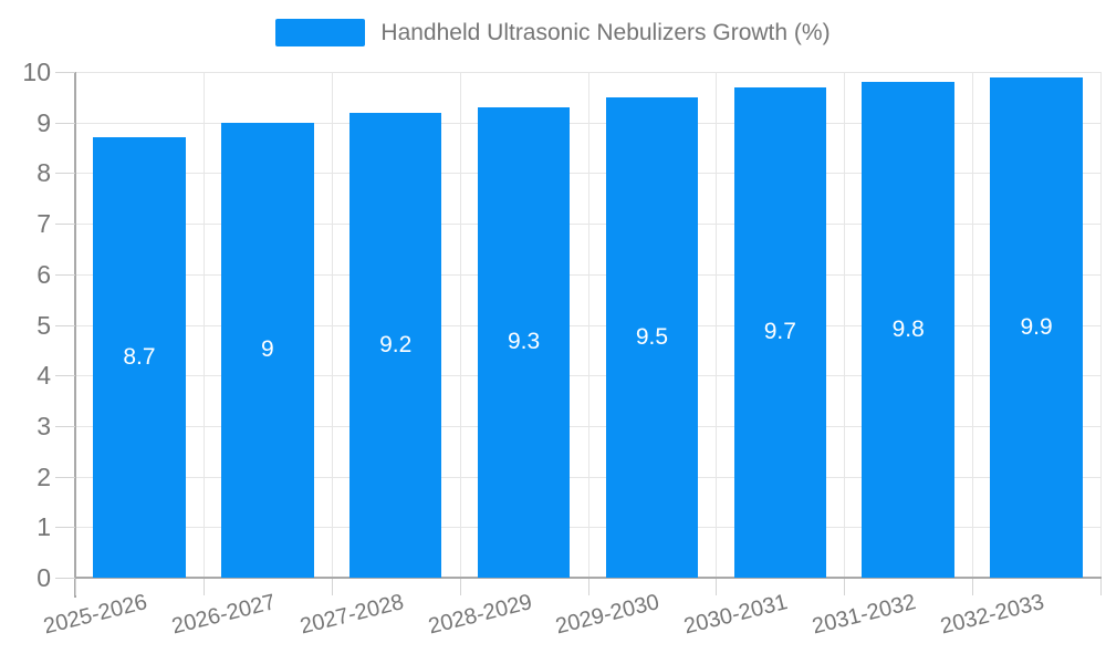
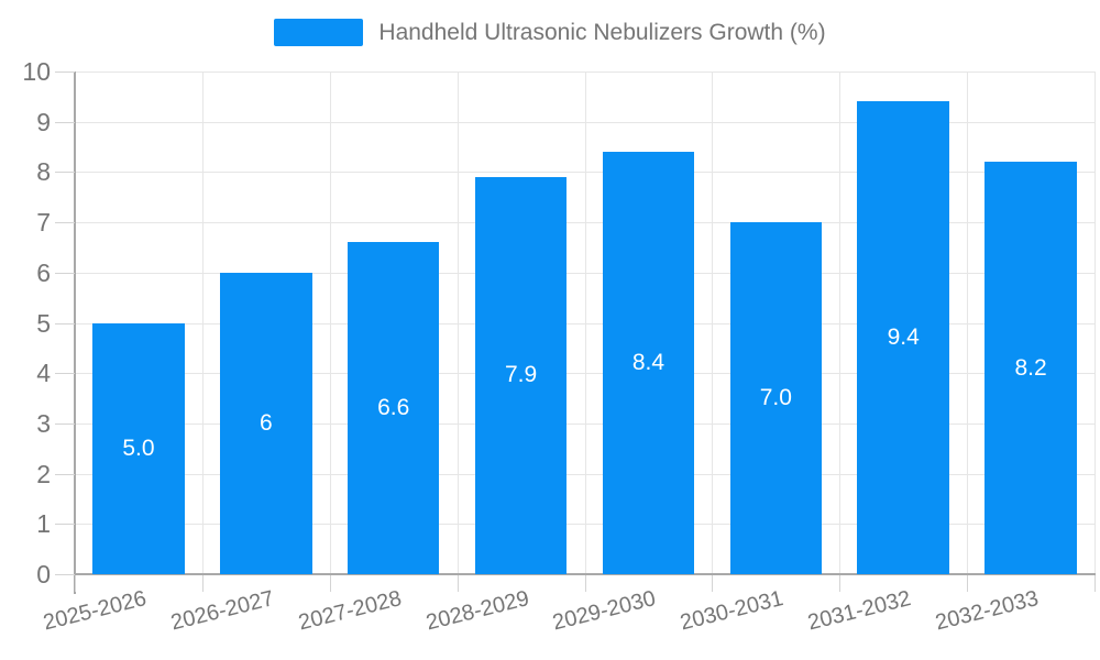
2025-2026: 8.7 -> 5.0
2026-2027: 9 -> 6
2027-2028: 9.2 -> 6.6
2028-2029: 9.3 -> 7.9
2029-2030: 9.5 -> 8.4
2030-2031: 9.7 -> 7.0
2031-2032: 9.8 -> 9.4
2032-2033: 9.9 -> 8.2
